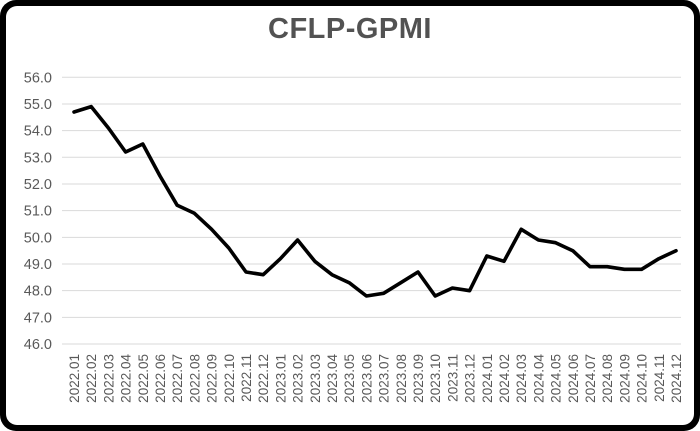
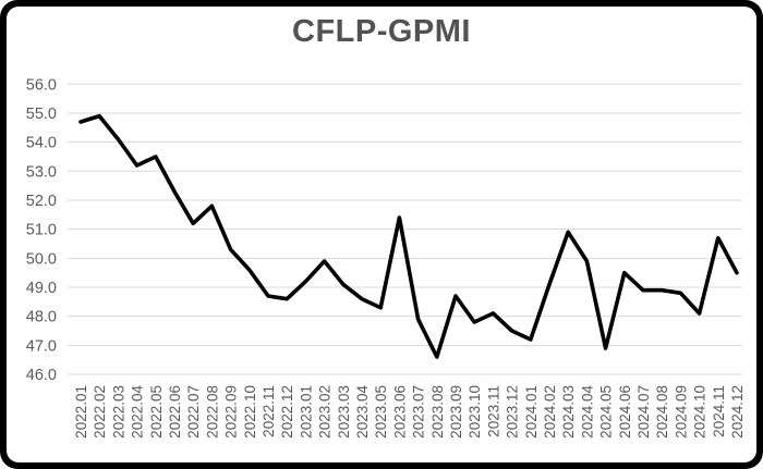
2022.08: 50.9 -> 51.8
2023.06: 47.8 -> 51.4
2023.08: 48.3 -> 46.6
2023.12: 48.0 -> 47.5
2024.01: 49.3 -> 47.2
2024.03: 50.3 -> 50.9
2024.05: 49.8 -> 46.9
2024.10: 48.8 -> 48.1
2024.11: 49.2 -> 50.7
